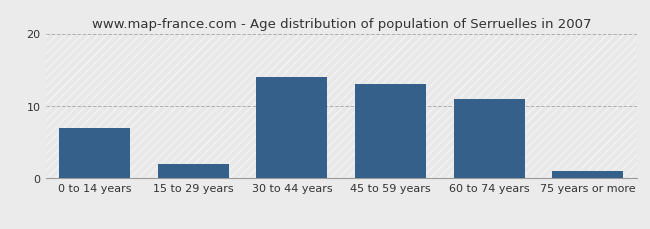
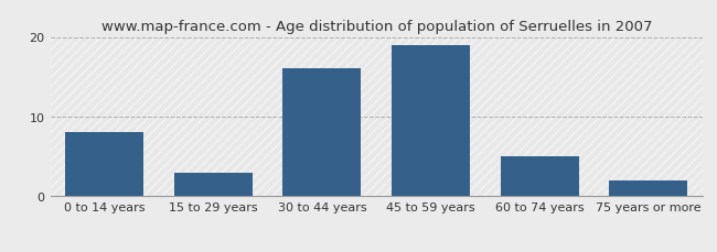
0 to 14 years: 7 -> 8
15 to 29 years: 2 -> 3
30 to 44 years: 14 -> 16
45 to 59 years: 13 -> 19
60 to 74 years: 11 -> 5
75 years or more: 1 -> 2
